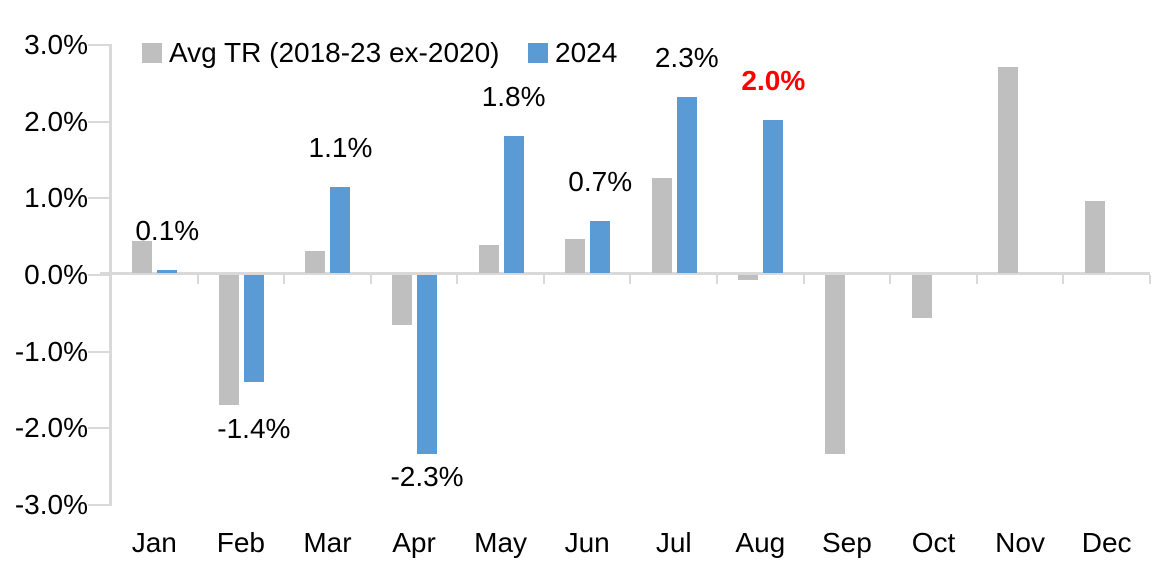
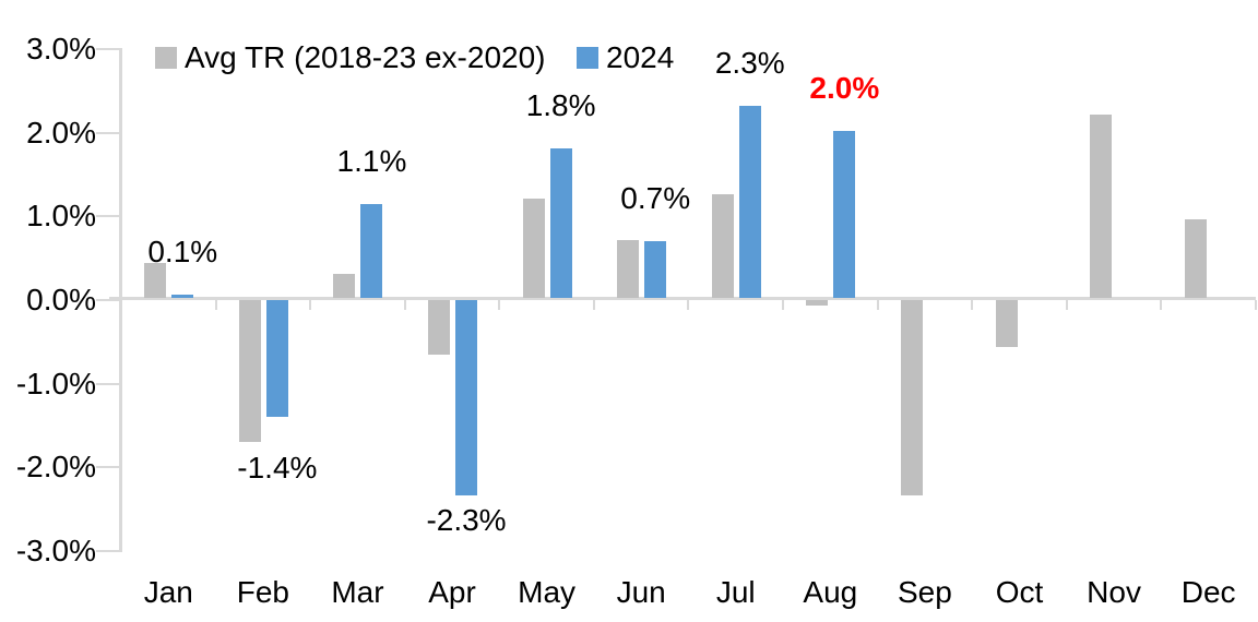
Avg TR (2018-23 ex-2020)/May: 0.4% -> 1.2%
Avg TR (2018-23 ex-2020)/Jun: 0.5% -> 0.7%
Avg TR (2018-23 ex-2020)/Nov: 2.7% -> 2.2%
